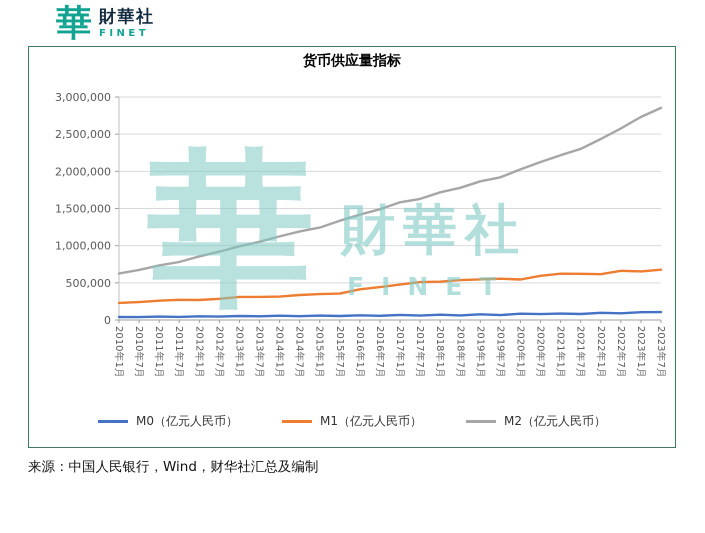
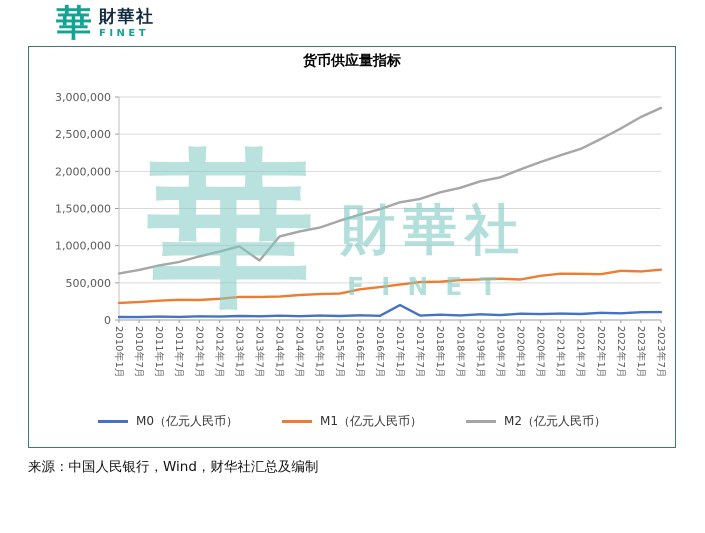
M2（亿元人民币）/2013年7月: 1100000 -> 800000
M0（亿元人民币）/2017年1月: 100000 -> 200000
